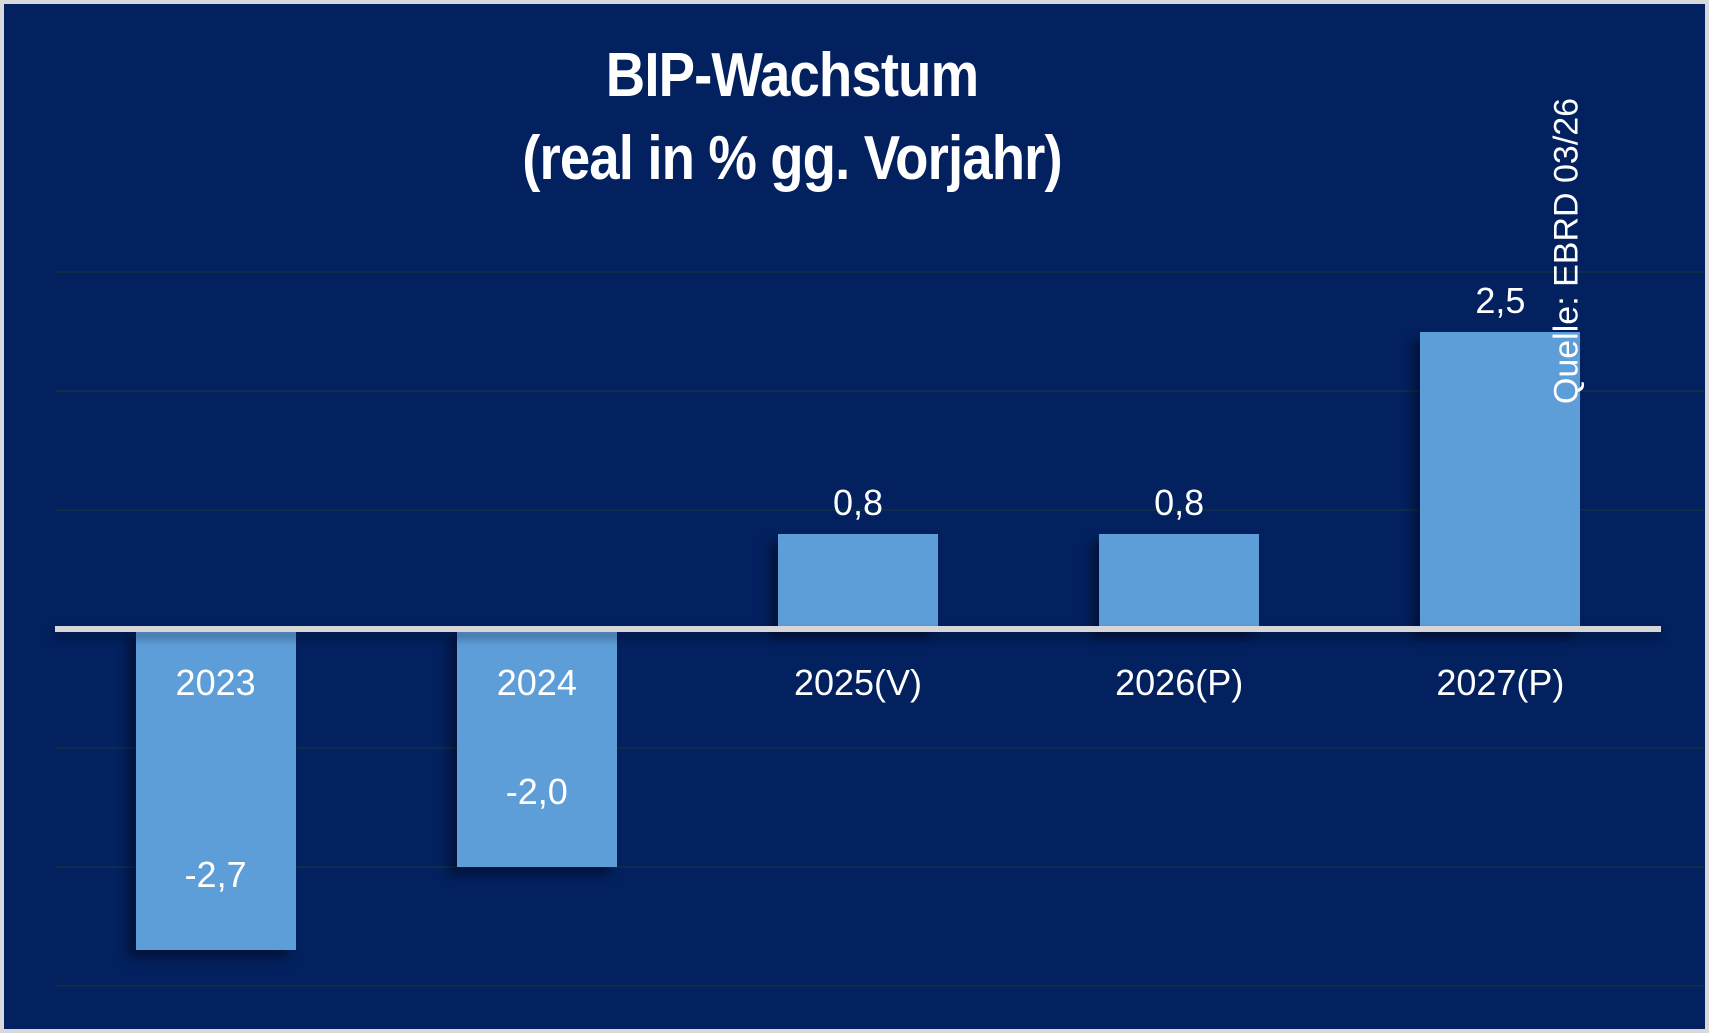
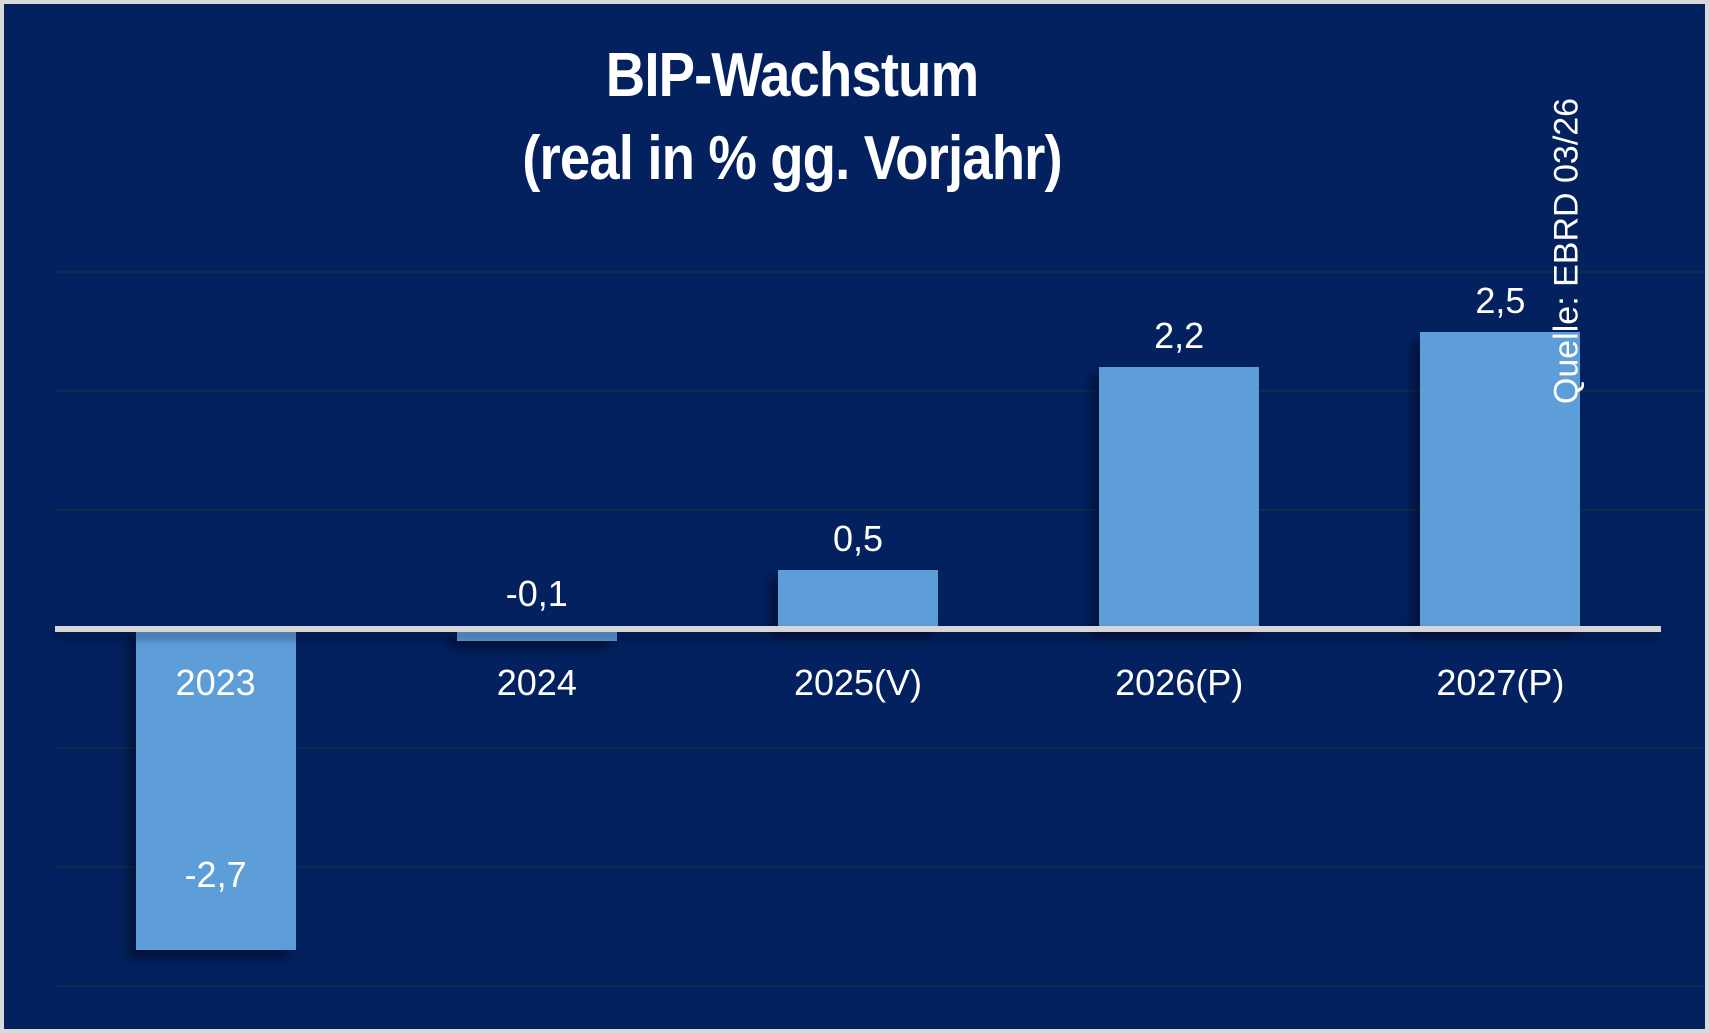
2024: -2,0 -> -0,1
2025(V): 0,8 -> 0,5
2026(P): 0,8 -> 2,2
